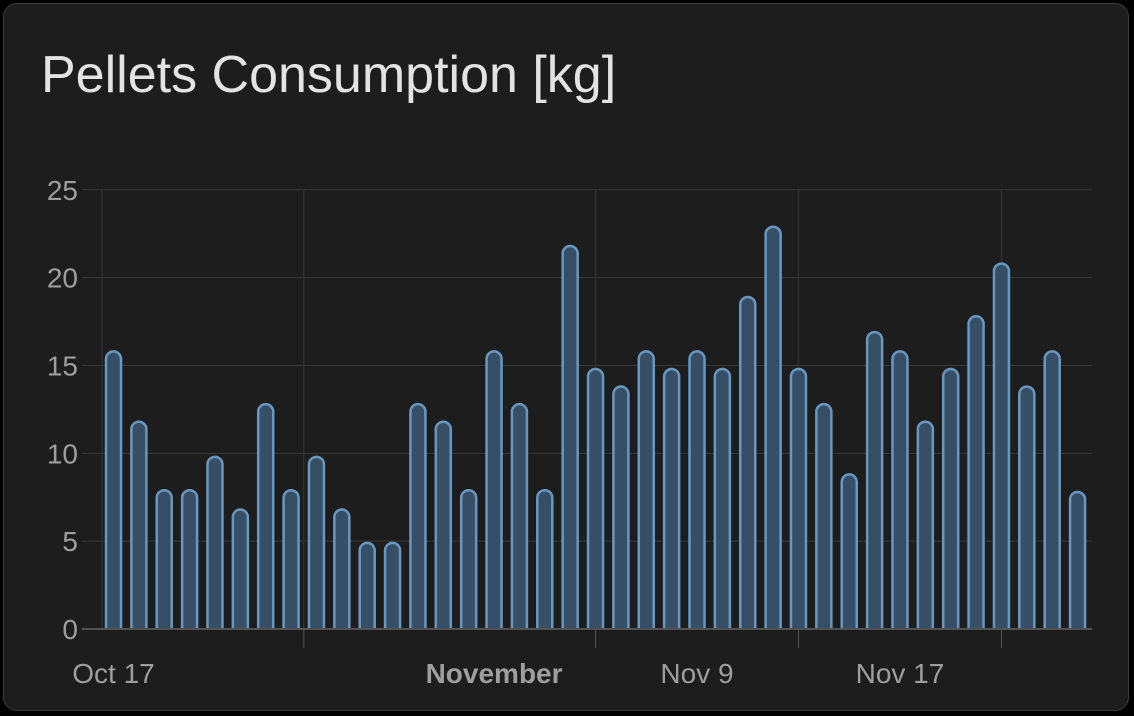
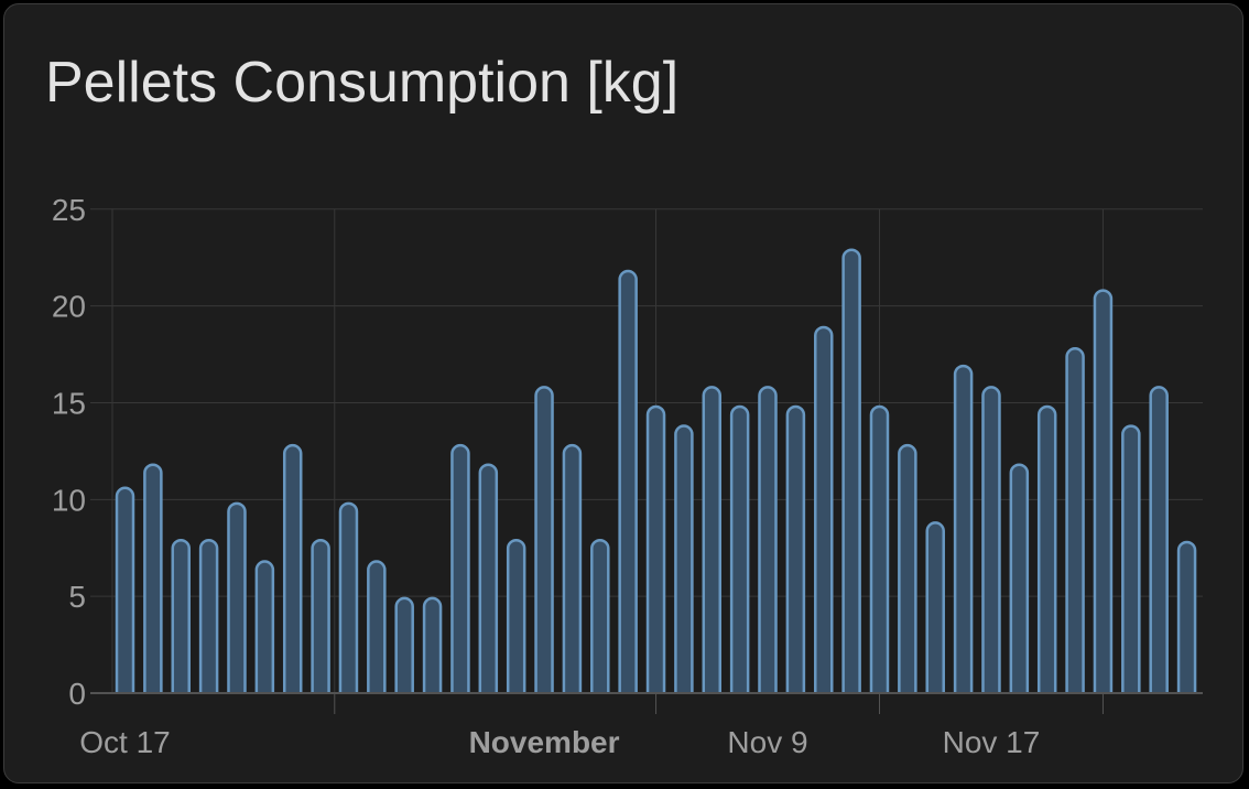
Oct 17: 15.8 -> 10.6
